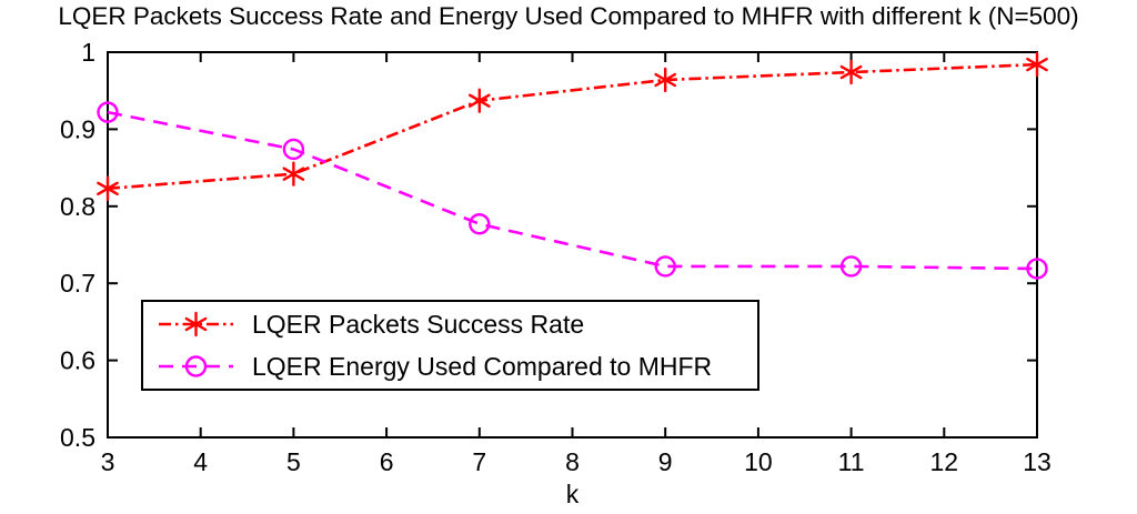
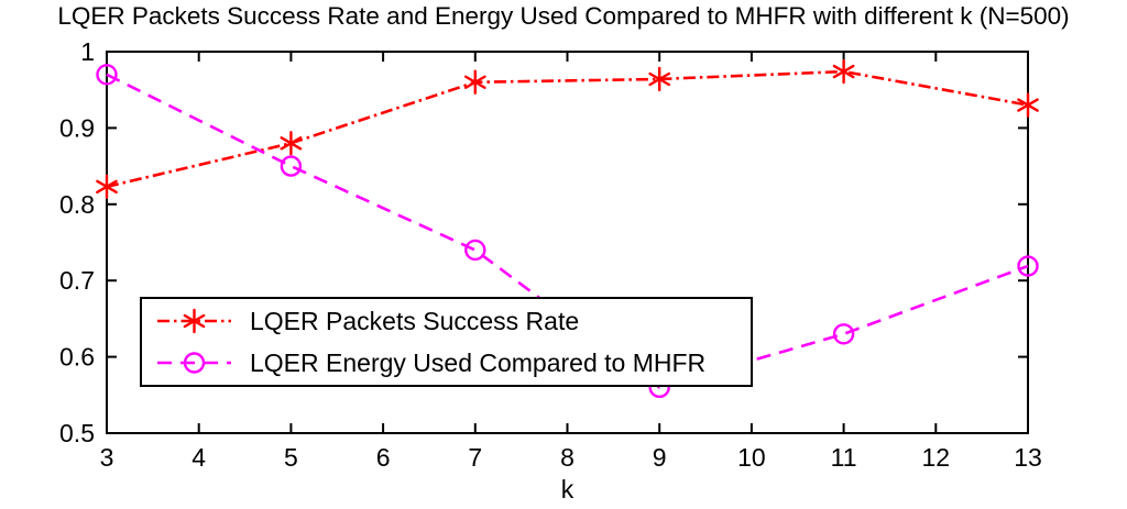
LQER Energy Used Compared to MHFR/3: 0.92 -> 0.97
LQER Packets Success Rate/5: 0.84 -> 0.88
LQER Energy Used Compared to MHFR/5: 0.87 -> 0.85
LQER Packets Success Rate/7: 0.94 -> 0.96
LQER Energy Used Compared to MHFR/7: 0.78 -> 0.74
LQER Energy Used Compared to MHFR/9: 0.72 -> 0.56
LQER Energy Used Compared to MHFR/11: 0.72 -> 0.63
LQER Packets Success Rate/13: 0.98 -> 0.93
